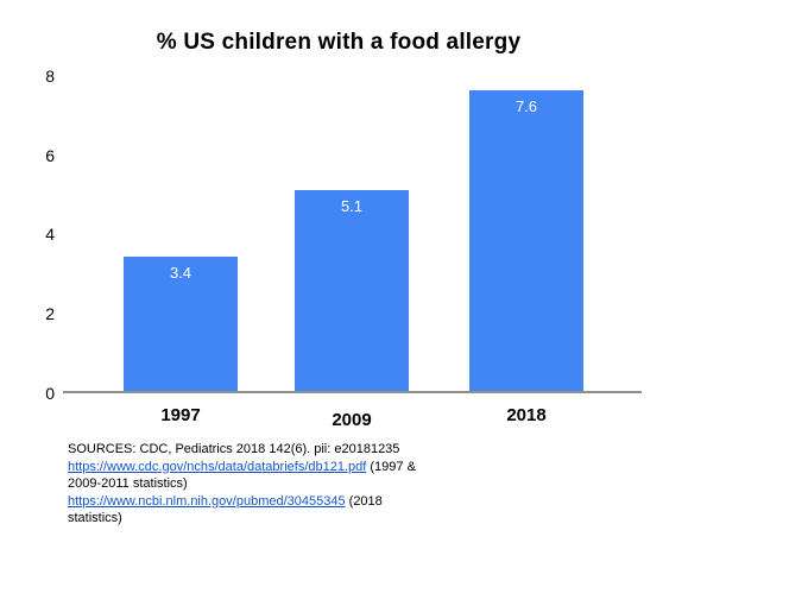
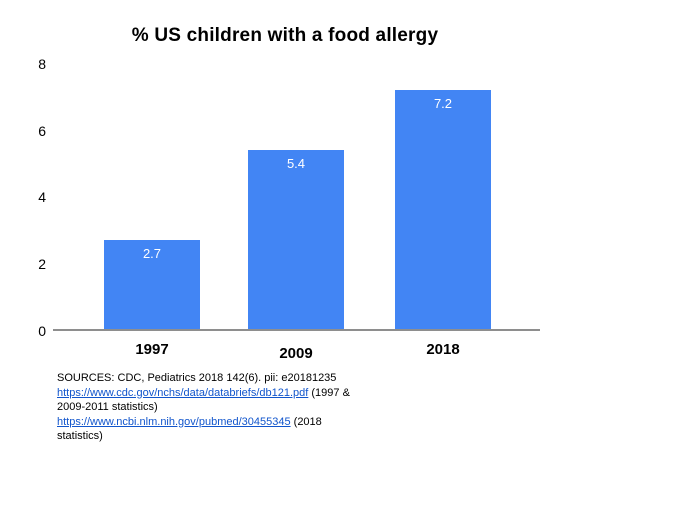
1997: 3.4 -> 2.7
2009: 5.1 -> 5.4
2018: 7.6 -> 7.2
